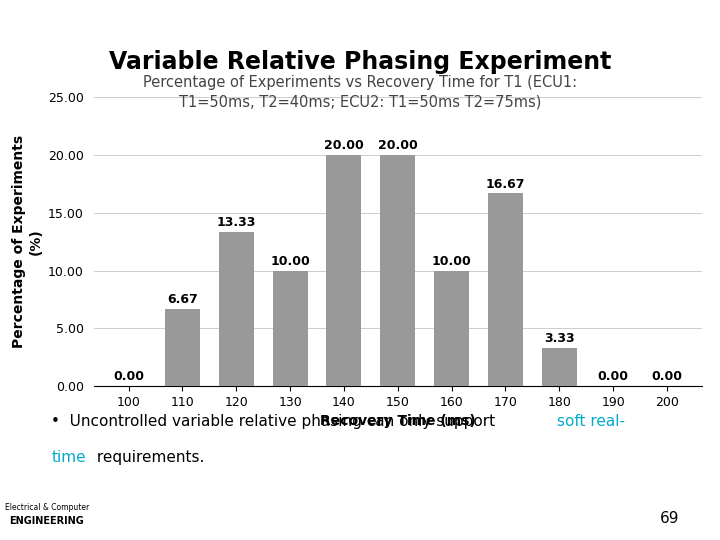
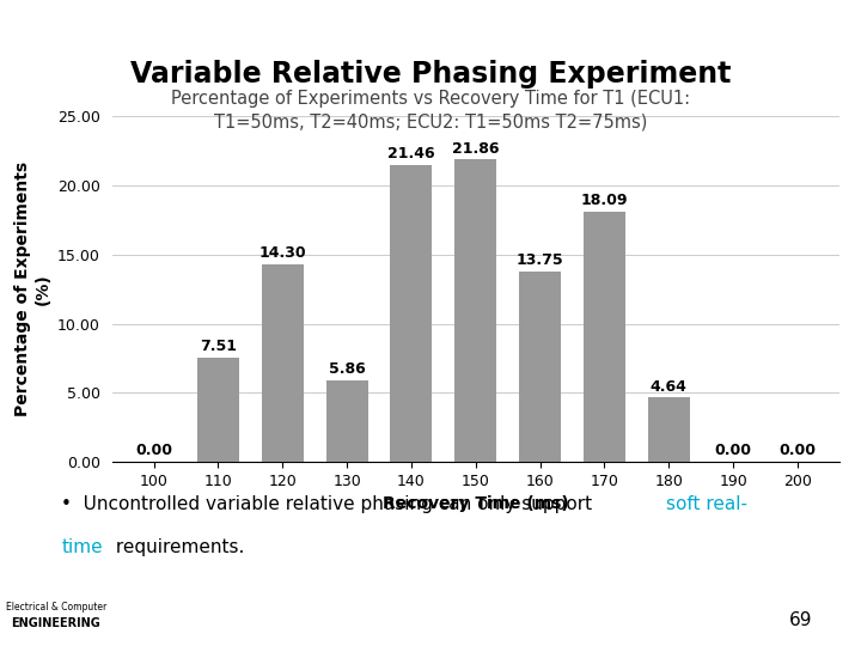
110: 6.67 -> 7.51
120: 13.33 -> 14.30
130: 10.00 -> 5.86
140: 20.00 -> 21.46
150: 20.00 -> 21.86
160: 10.00 -> 13.75
170: 16.67 -> 18.09
180: 3.33 -> 4.64
